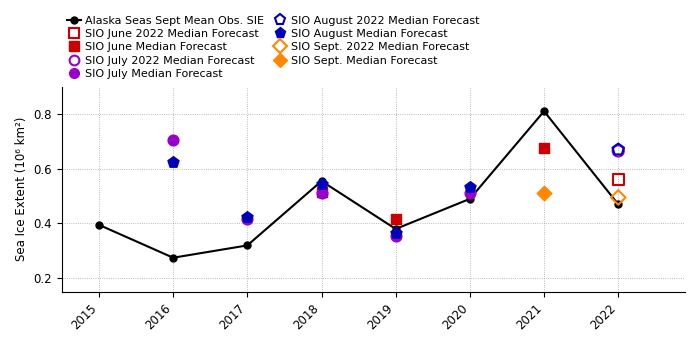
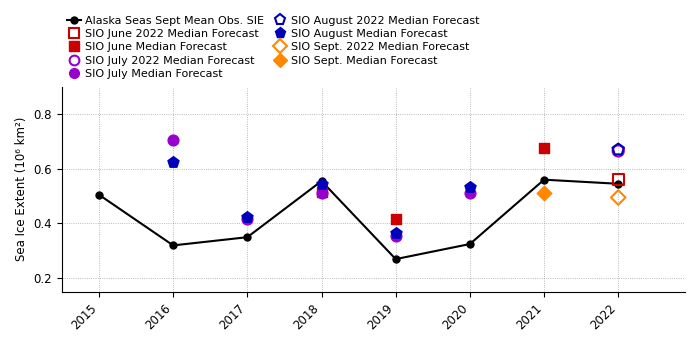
Alaska Seas Sept Mean Obs. SIE/2015: 0.395 -> 0.505
Alaska Seas Sept Mean Obs. SIE/2016: 0.275 -> 0.320
Alaska Seas Sept Mean Obs. SIE/2017: 0.320 -> 0.350
Alaska Seas Sept Mean Obs. SIE/2019: 0.380 -> 0.270
Alaska Seas Sept Mean Obs. SIE/2020: 0.490 -> 0.325
Alaska Seas Sept Mean Obs. SIE/2021: 0.810 -> 0.560
Alaska Seas Sept Mean Obs. SIE/2022: 0.470 -> 0.545
